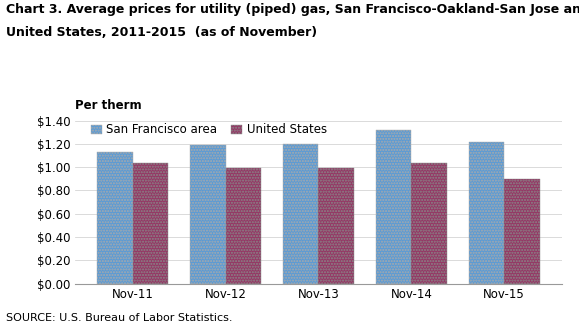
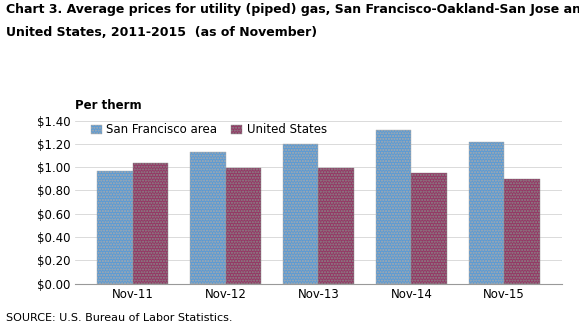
San Francisco area/Nov-11: $1.13 -> $0.97
San Francisco area/Nov-12: $1.19 -> $1.13
United States/Nov-14: $1.04 -> $0.95
